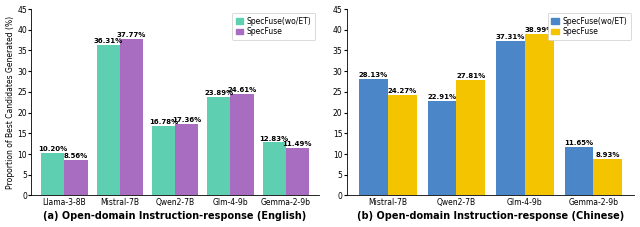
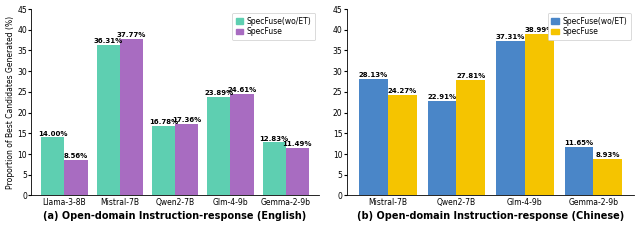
SpecFuse(wo/ET)/Llama-3-8B: 10.2 -> 14.0
